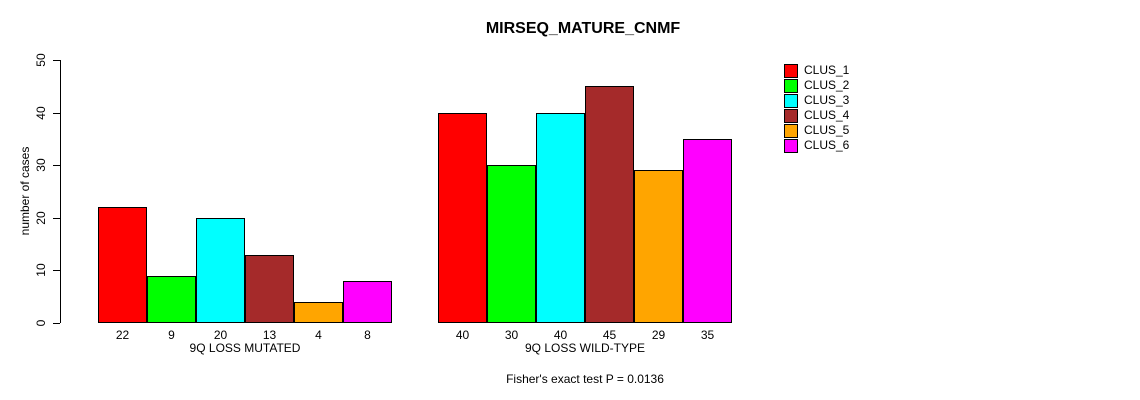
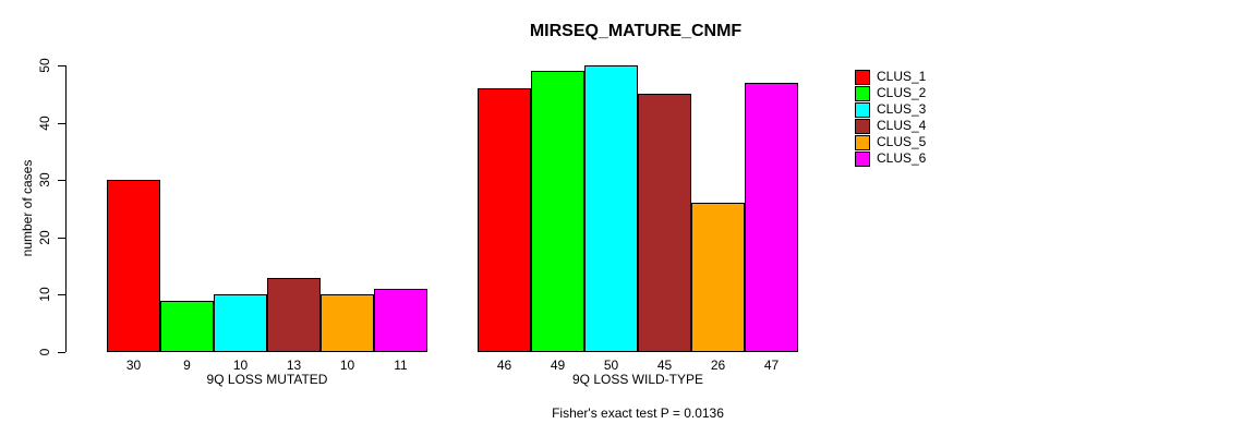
CLUS_1/9Q LOSS MUTATED: 22 -> 30
CLUS_3/9Q LOSS MUTATED: 20 -> 10
CLUS_5/9Q LOSS MUTATED: 4 -> 10
CLUS_6/9Q LOSS MUTATED: 8 -> 11
CLUS_1/9Q LOSS WILD-TYPE: 40 -> 46
CLUS_2/9Q LOSS WILD-TYPE: 30 -> 49
CLUS_3/9Q LOSS WILD-TYPE: 40 -> 50
CLUS_5/9Q LOSS WILD-TYPE: 29 -> 26
CLUS_6/9Q LOSS WILD-TYPE: 35 -> 47
